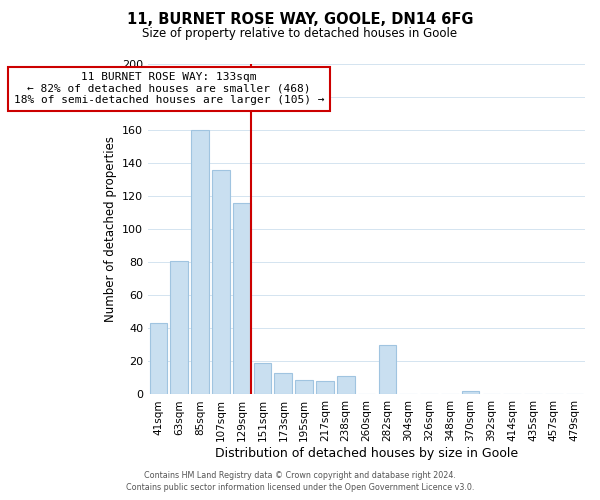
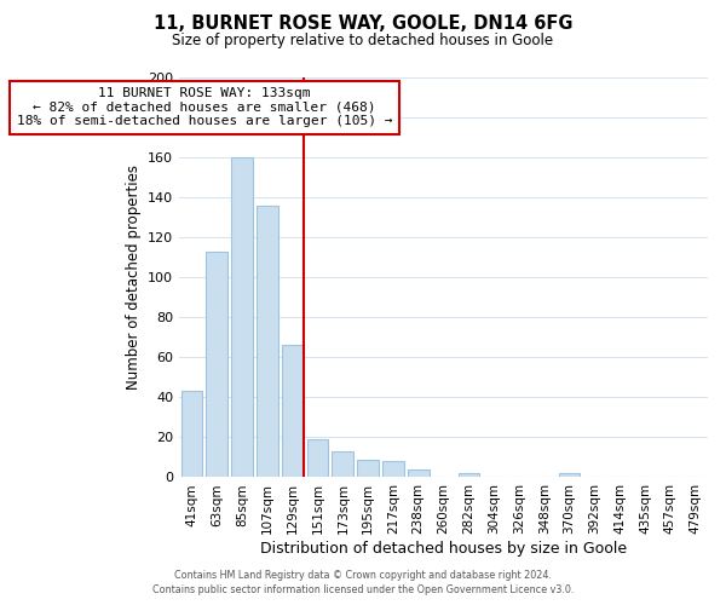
63sqm: 81 -> 113
129sqm: 116 -> 66
238sqm: 11 -> 4
282sqm: 30 -> 2
